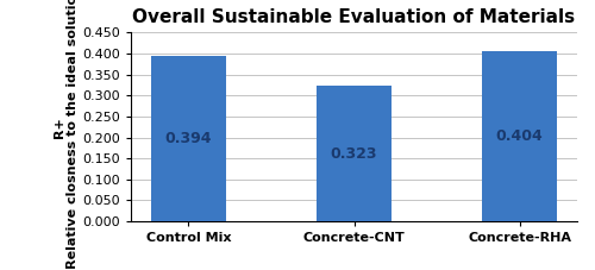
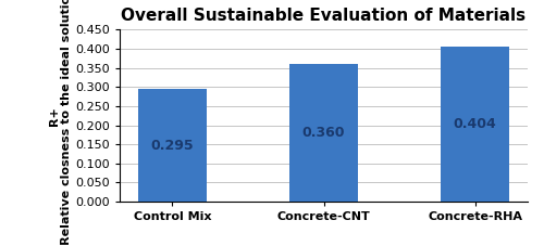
Control Mix: 0.394 -> 0.295
Concrete-CNT: 0.323 -> 0.360
